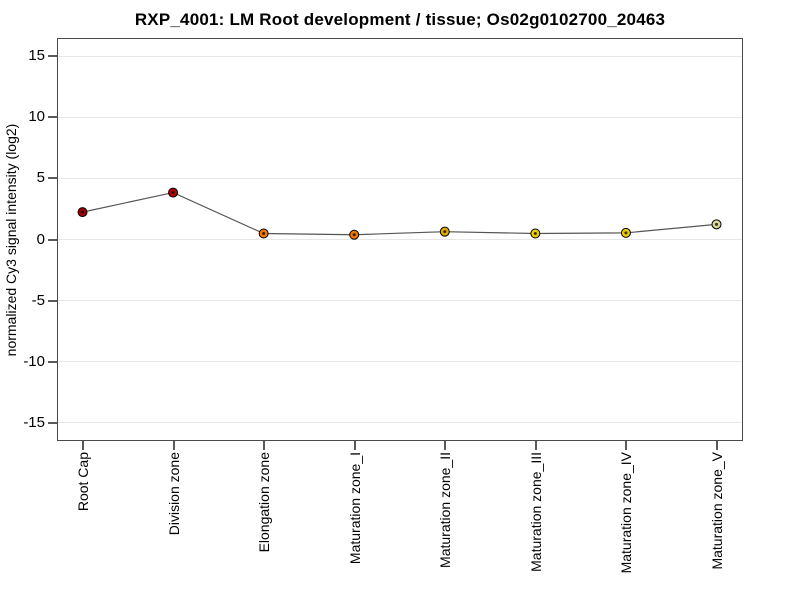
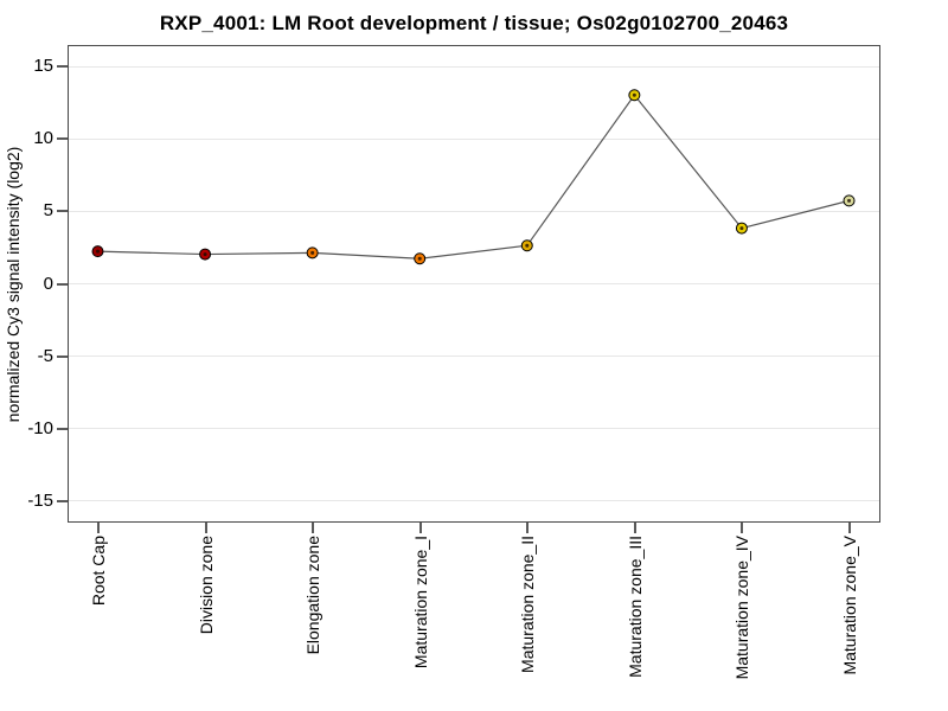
Division zone: 3.8 -> 2.0
Elongation zone: 0.5 -> 2.1
Maturation zone_I: 0.3 -> 1.7
Maturation zone_II: 0.6 -> 2.6
Maturation zone_III: 0.5 -> 13.0
Maturation zone_IV: 0.5 -> 3.8
Maturation zone_V: 1.2 -> 5.7
